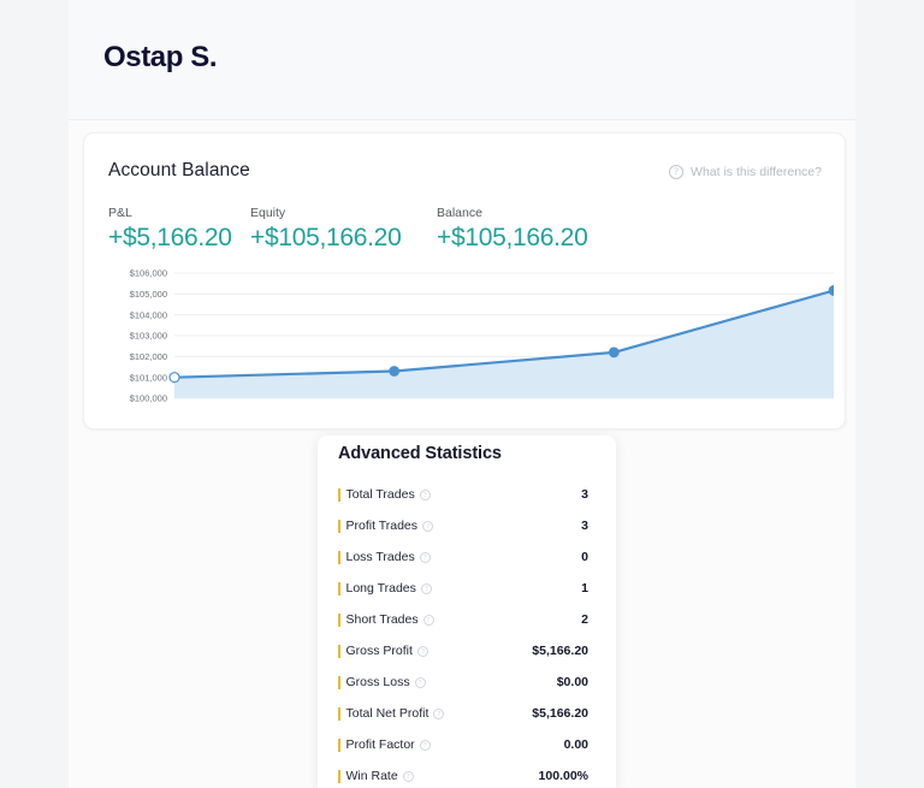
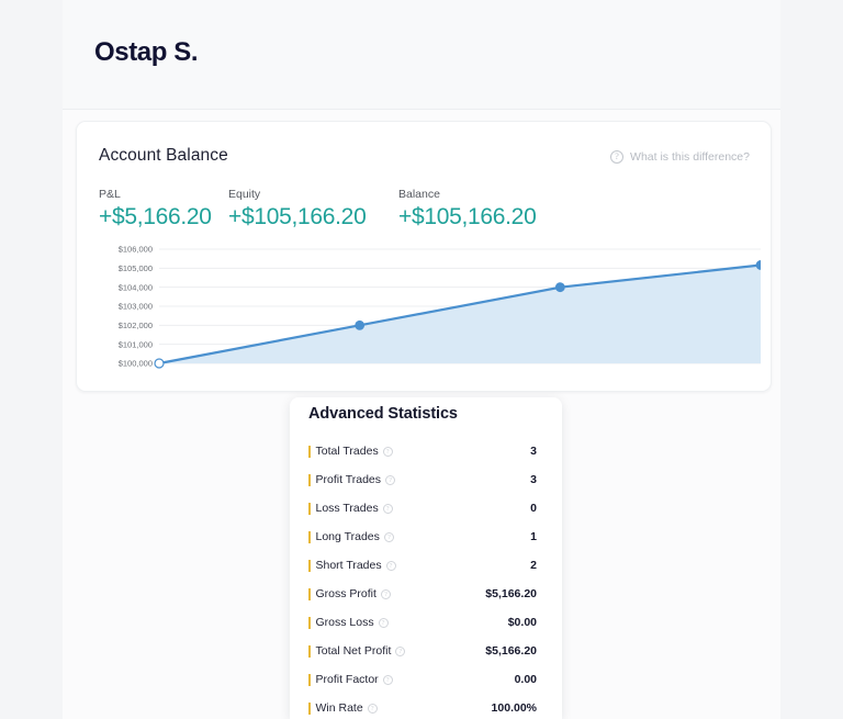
0: $101000 -> $100000
1: $101300 -> $102000
2: $102200 -> $104000
